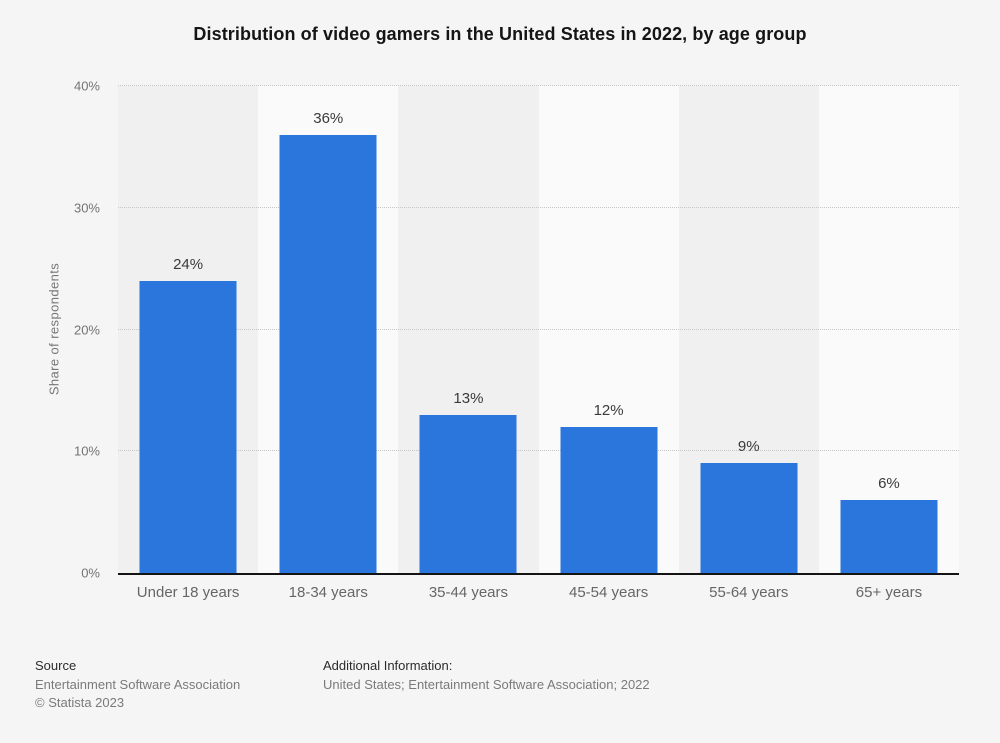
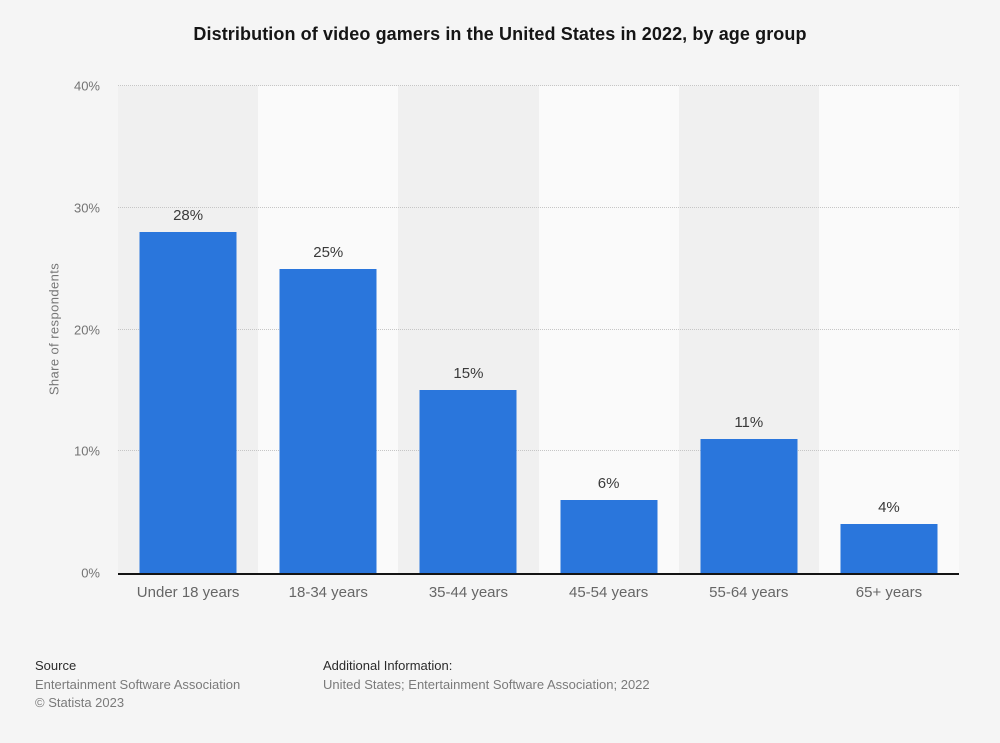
Under 18 years: 24% -> 28%
18-34 years: 36% -> 25%
35-44 years: 13% -> 15%
45-54 years: 12% -> 6%
55-64 years: 9% -> 11%
65+ years: 6% -> 4%
